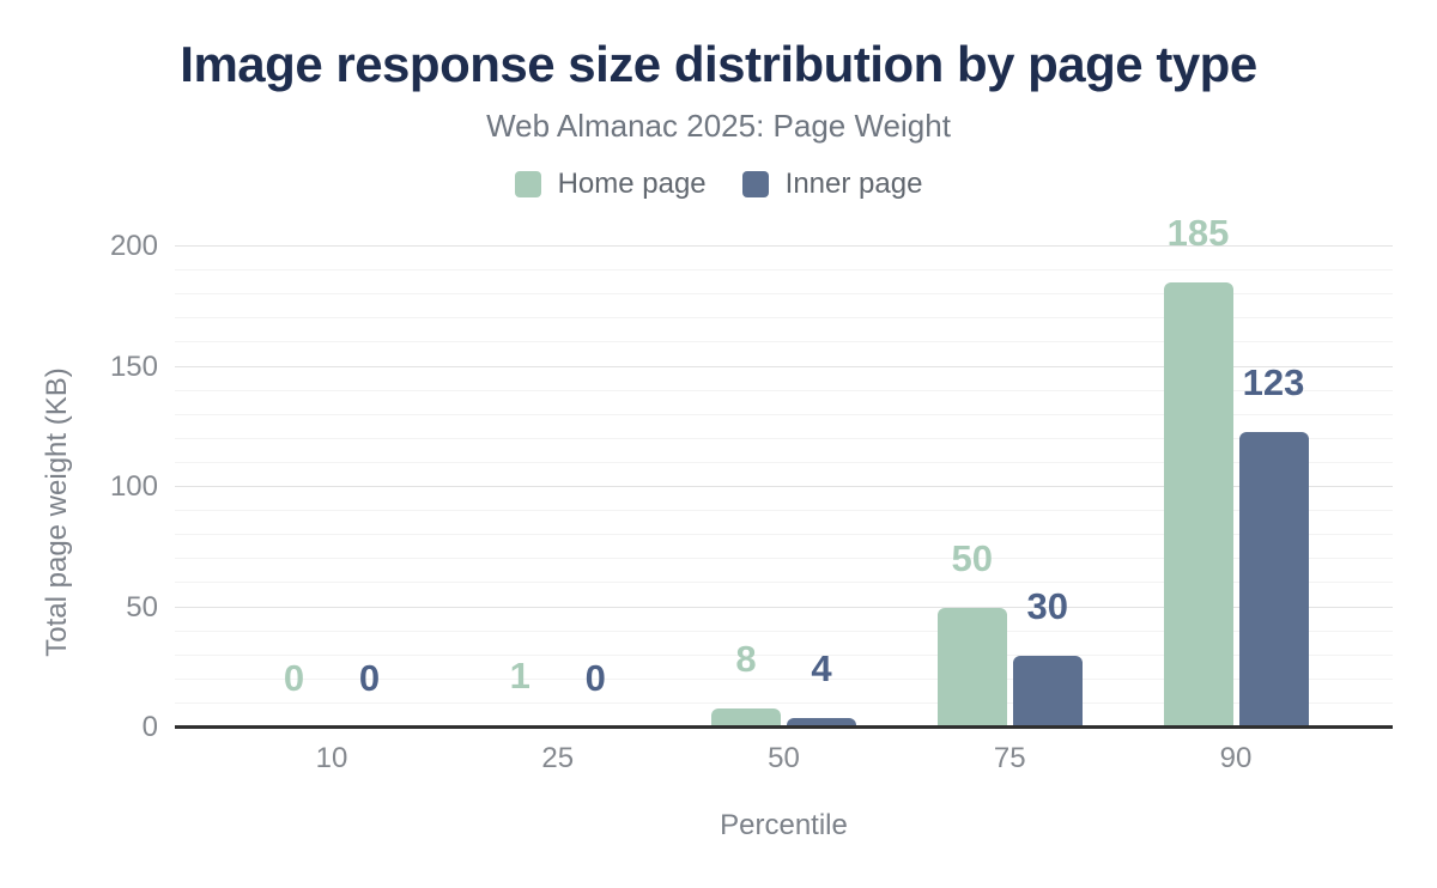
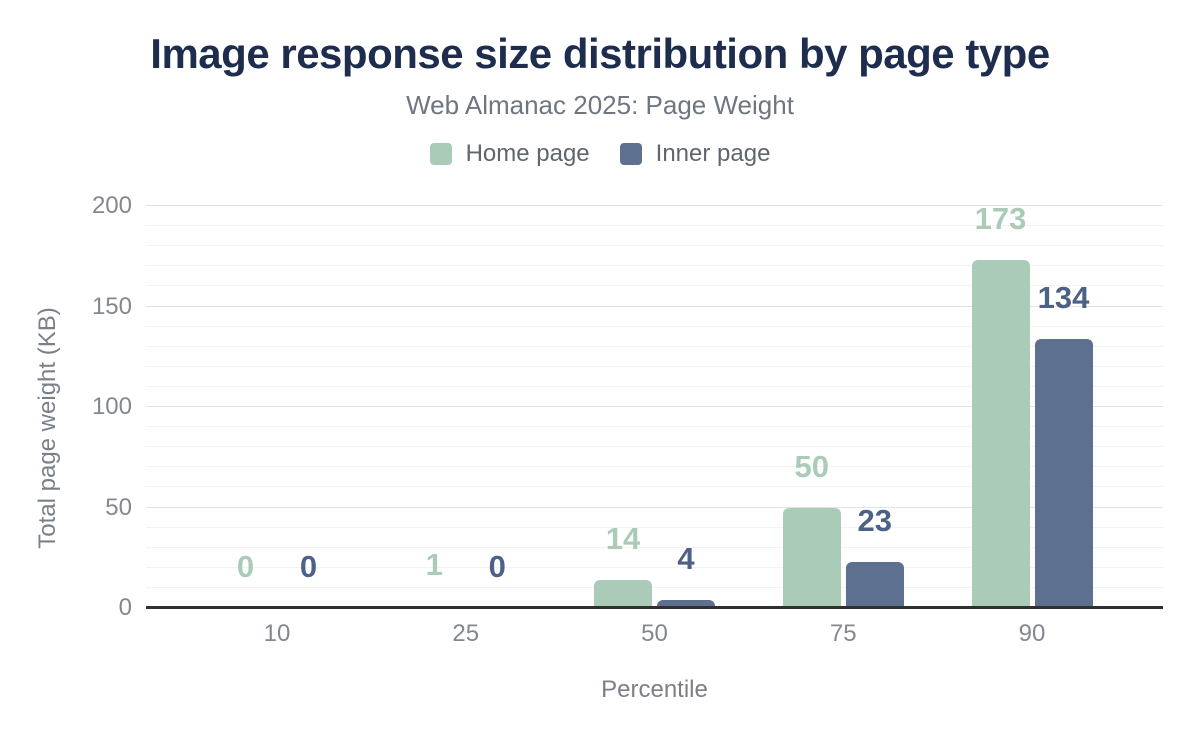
Home page/50: 8 -> 14
Inner page/75: 30 -> 23
Home page/90: 185 -> 173
Inner page/90: 123 -> 134
